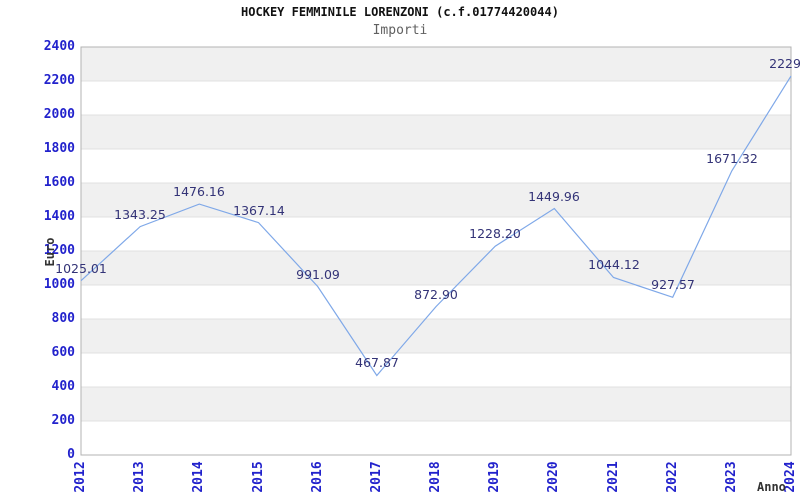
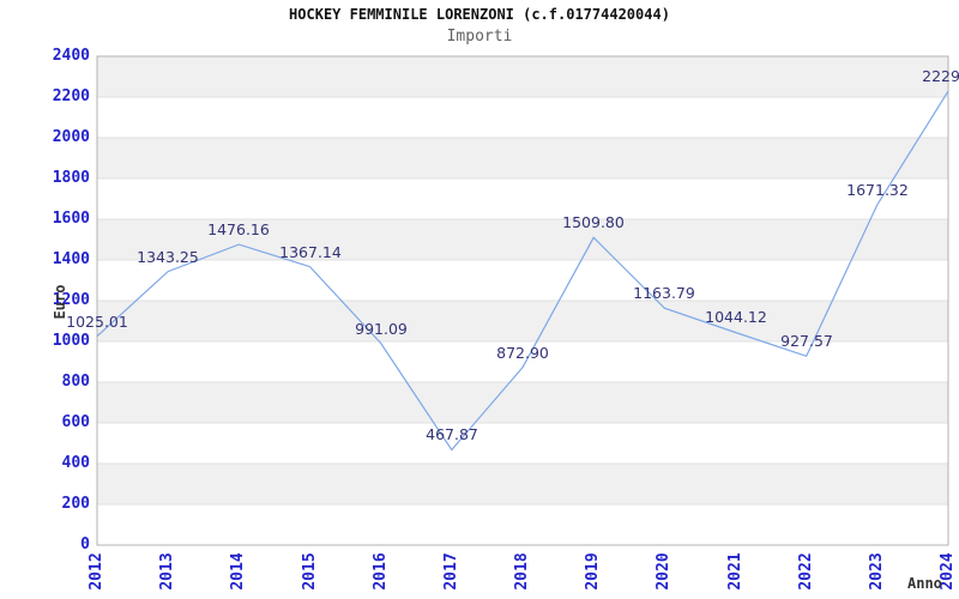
2019: 1228.20 -> 1509.80
2020: 1449.96 -> 1163.79
